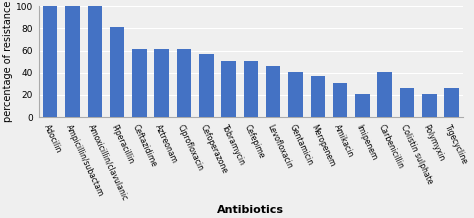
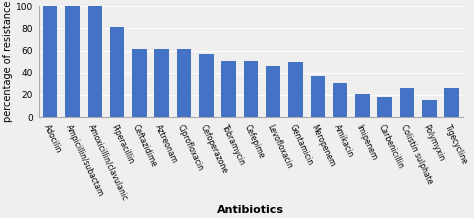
Gentamicin: 41 -> 50
Carbenicillin: 41 -> 18
Polymyxin: 21 -> 15
